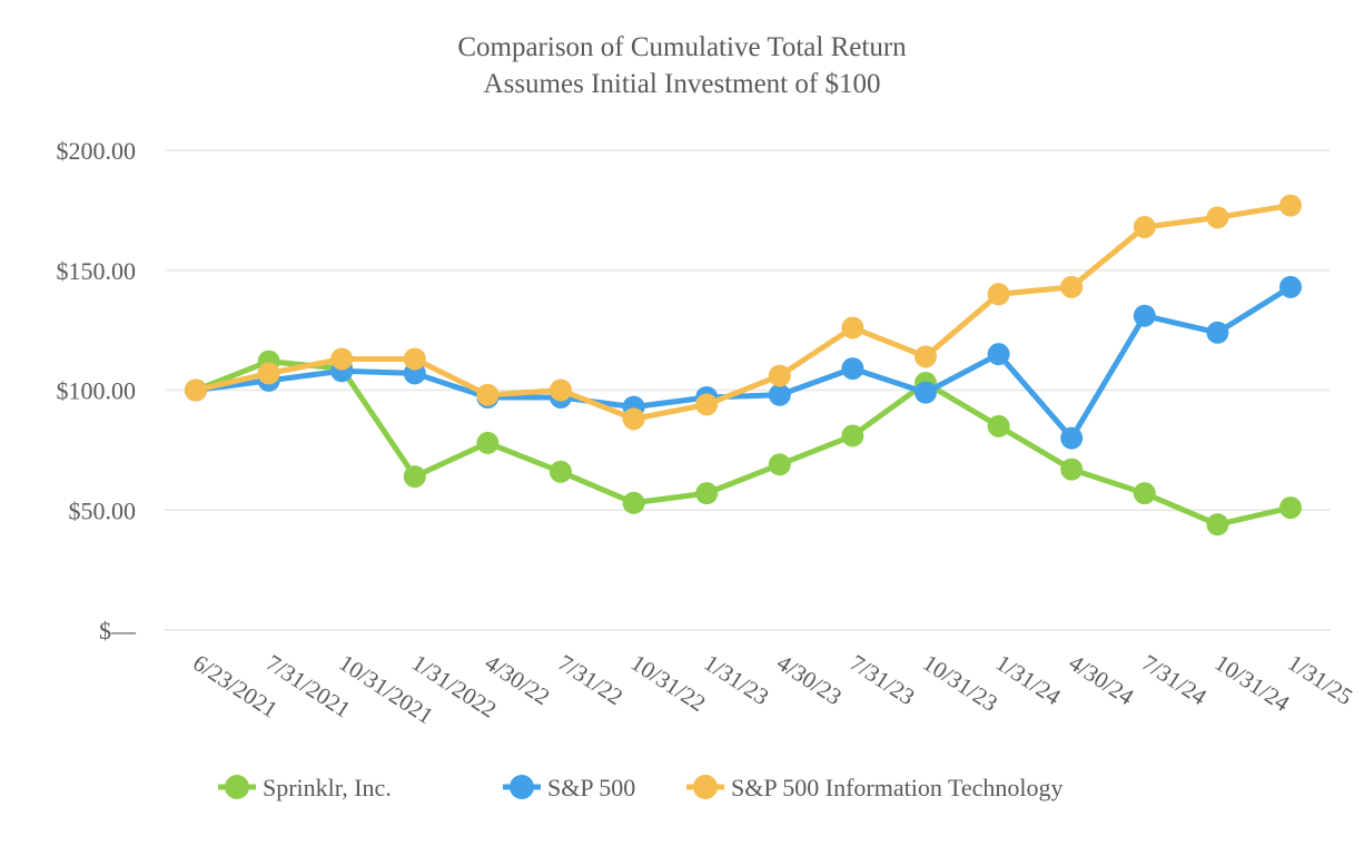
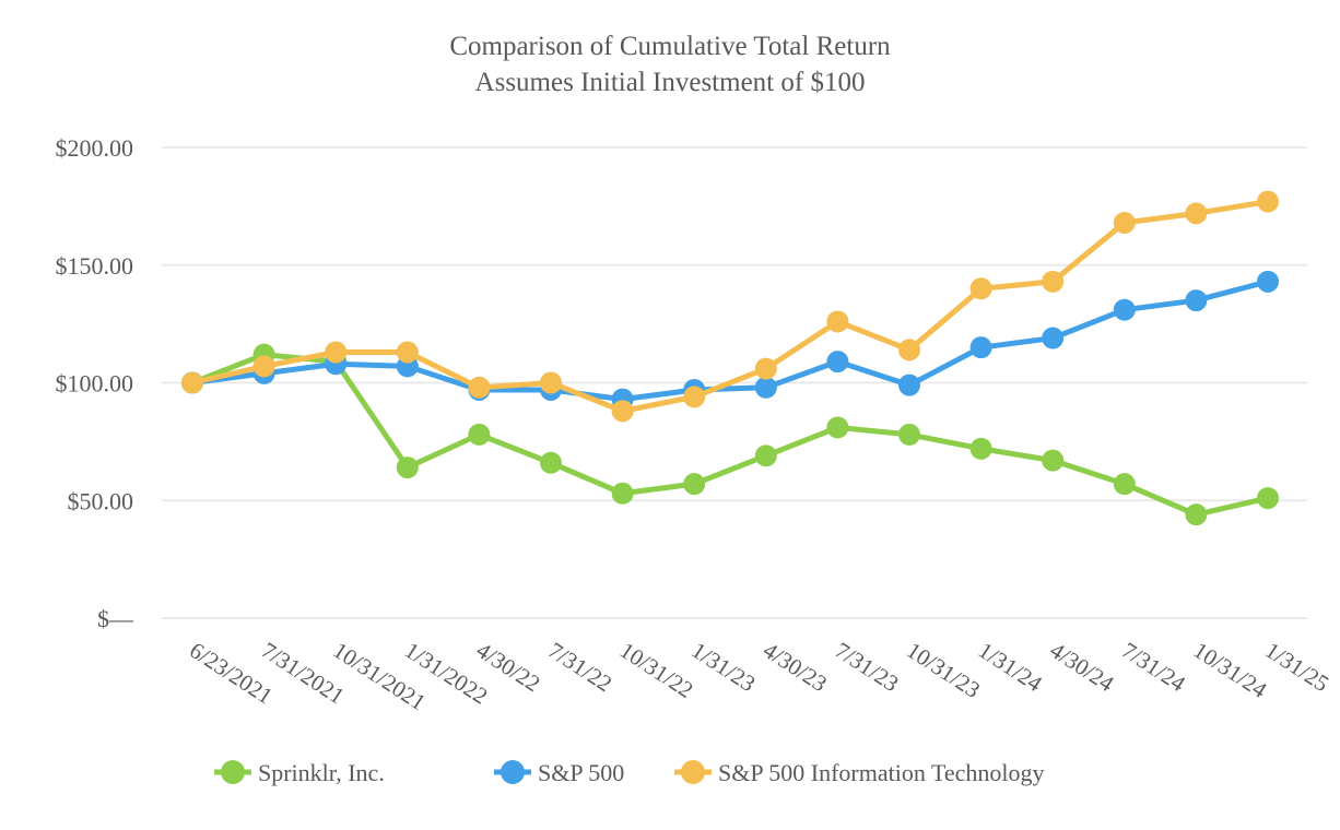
Sprinklr, Inc./10/31/23: $103 -> $78
Sprinklr, Inc./1/31/24: $85 -> $72
S&P 500/4/30/24: $80 -> $119
S&P 500/10/31/24: $124 -> $135
